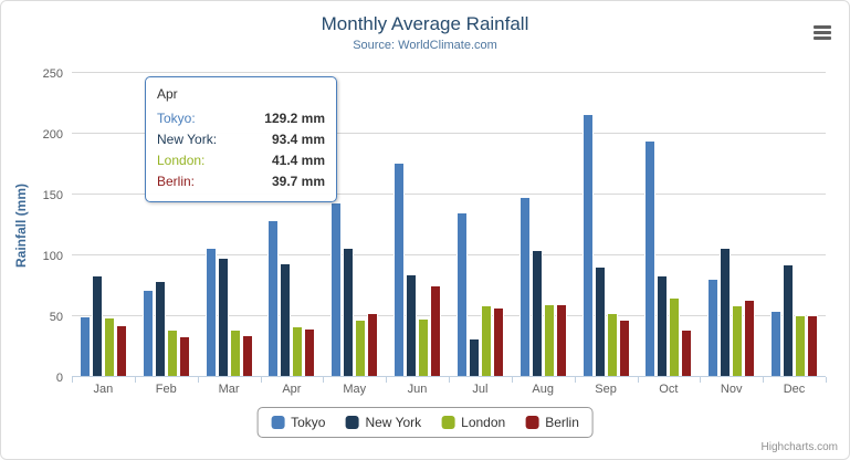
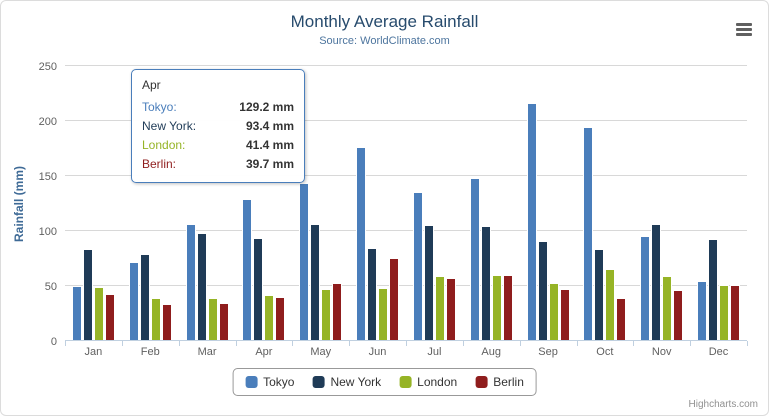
New York/Jul: 32 -> 105
Tokyo/Nov: 81 -> 96
Berlin/Nov: 64 -> 47
